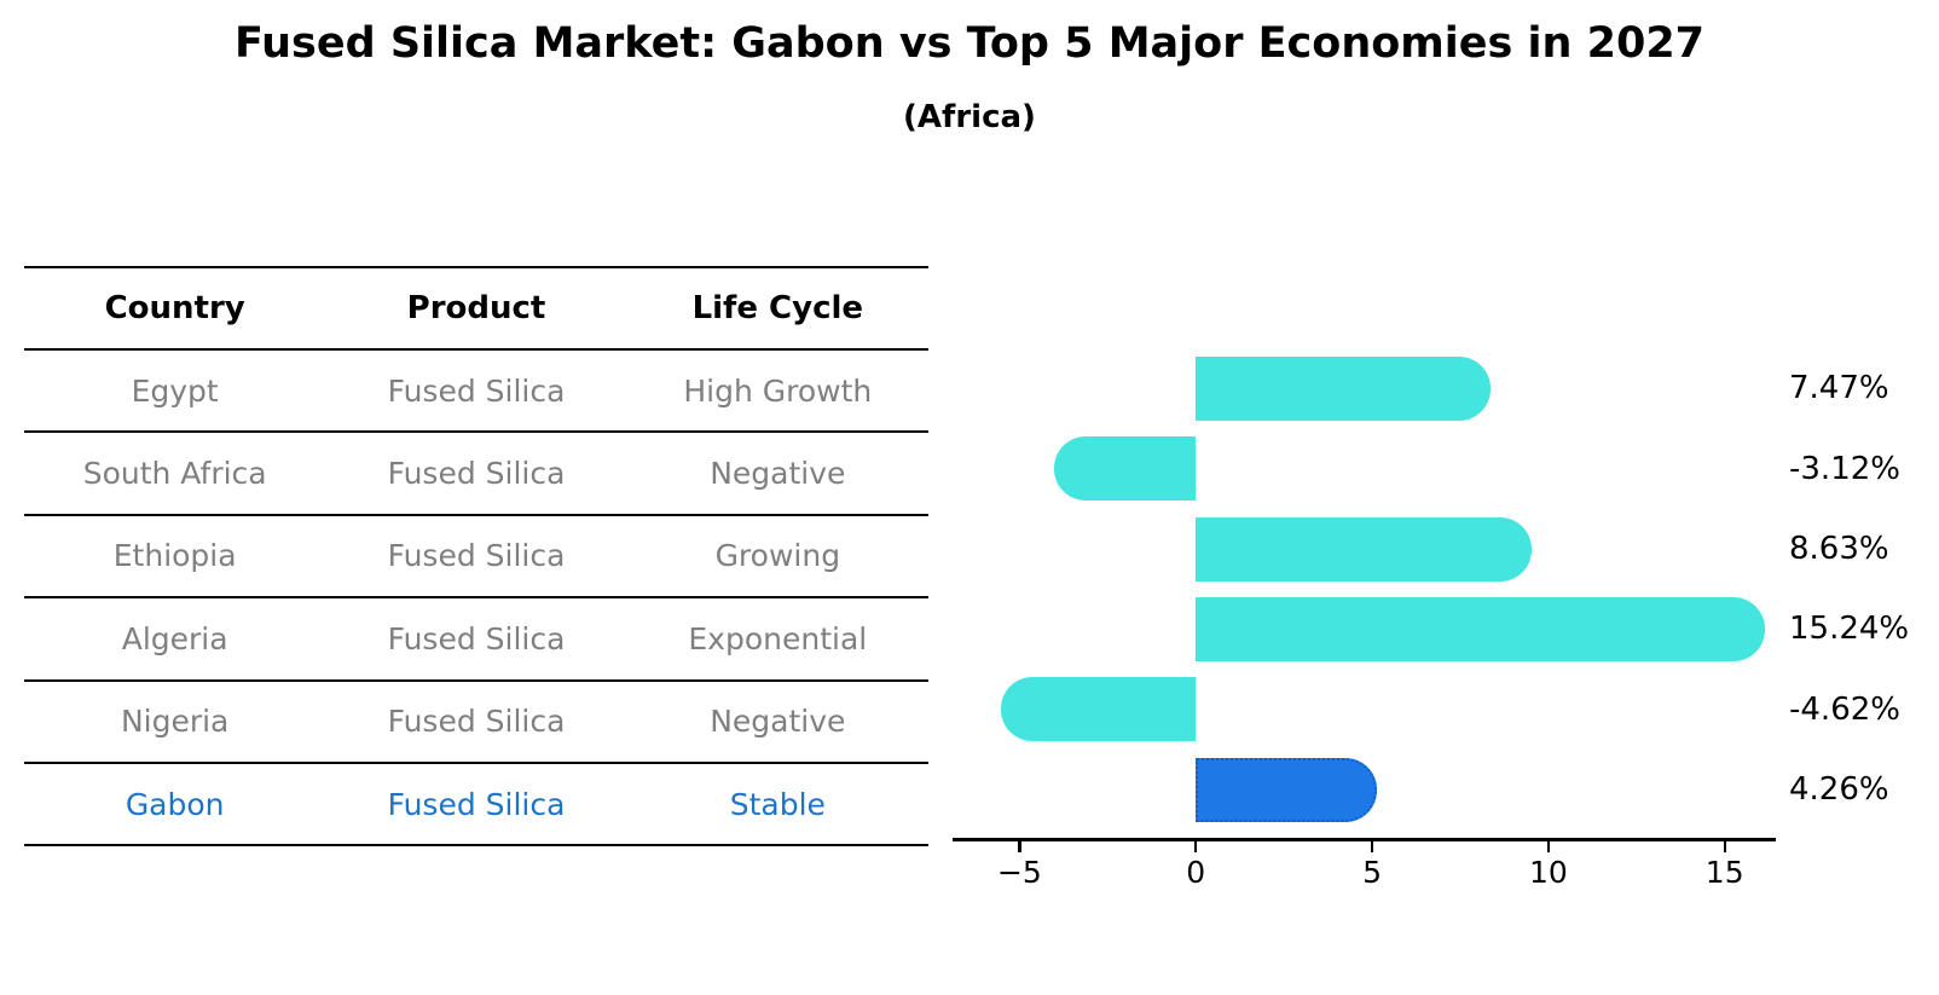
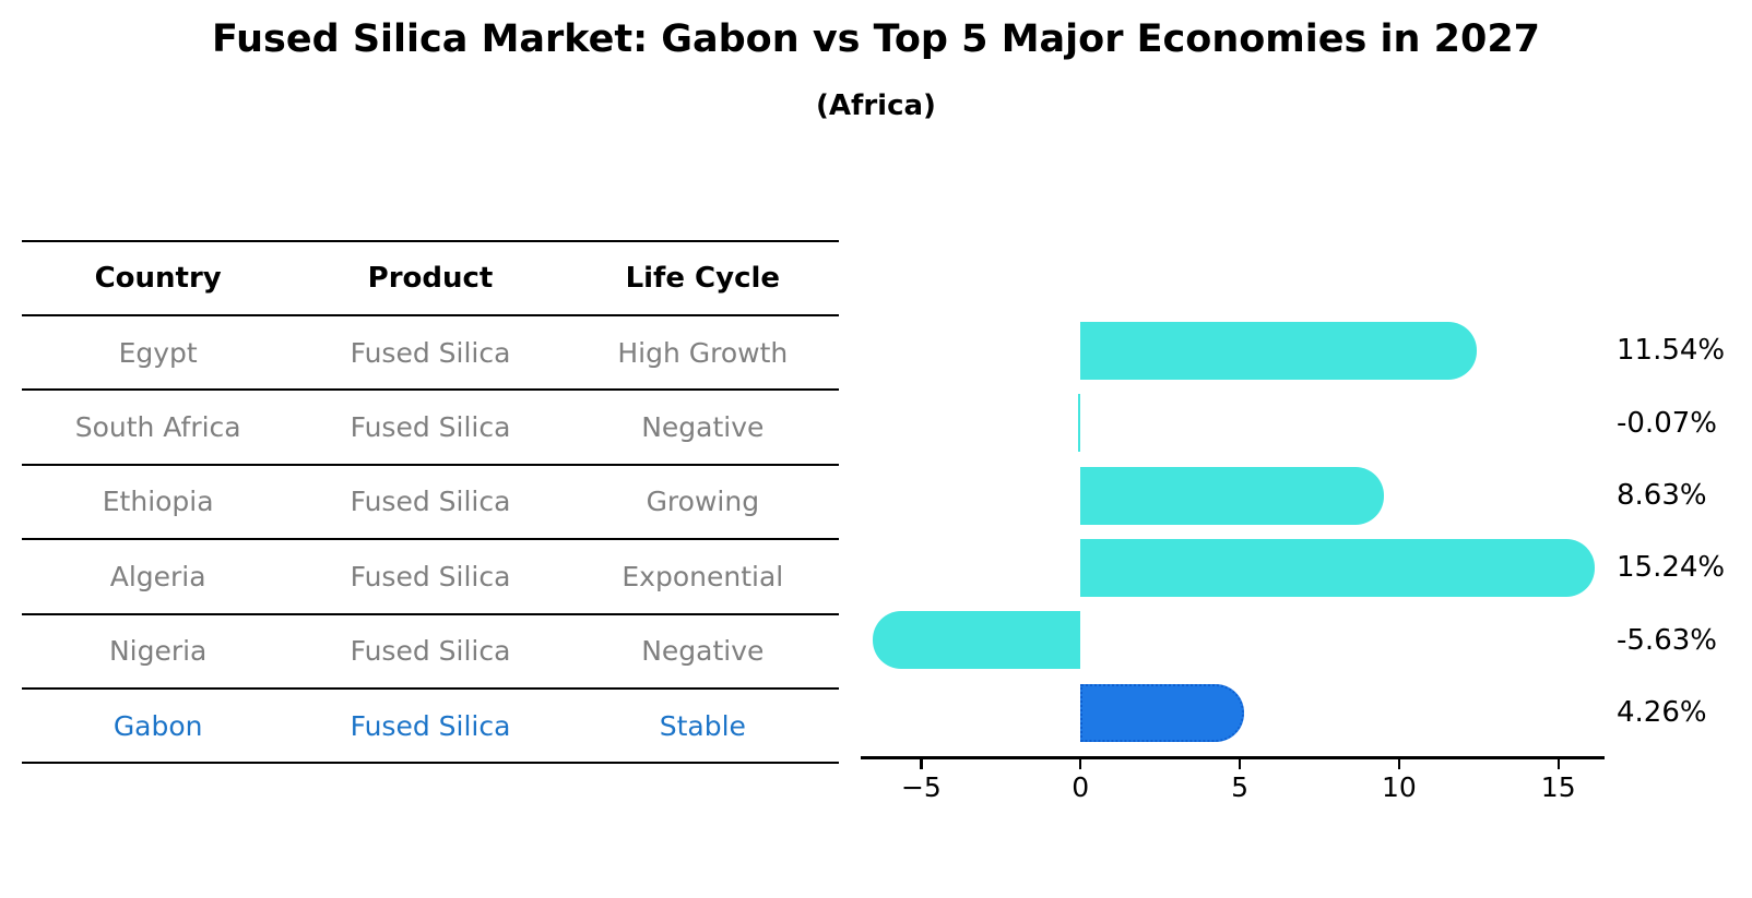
Egypt: 7.47% -> 11.54%
South Africa: -3.12% -> -0.07%
Nigeria: -4.62% -> -5.63%
